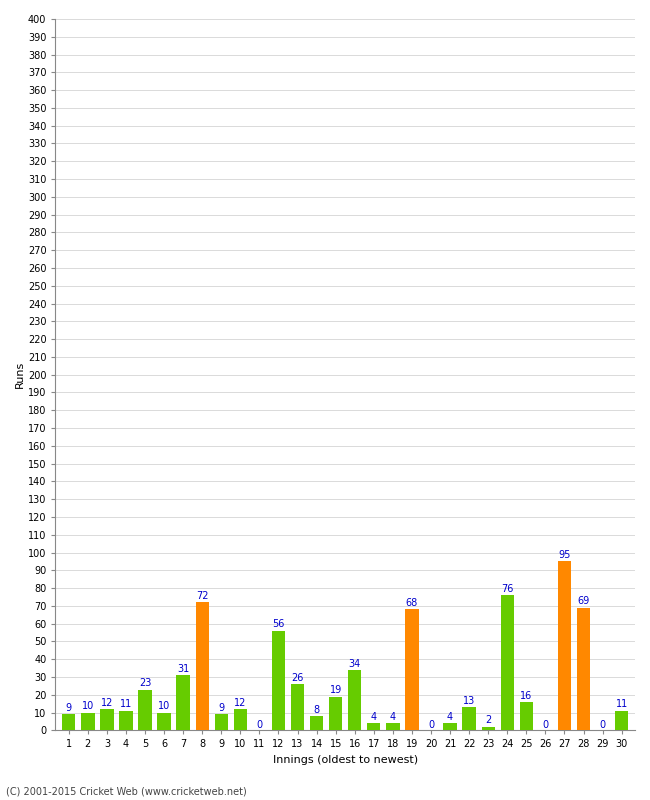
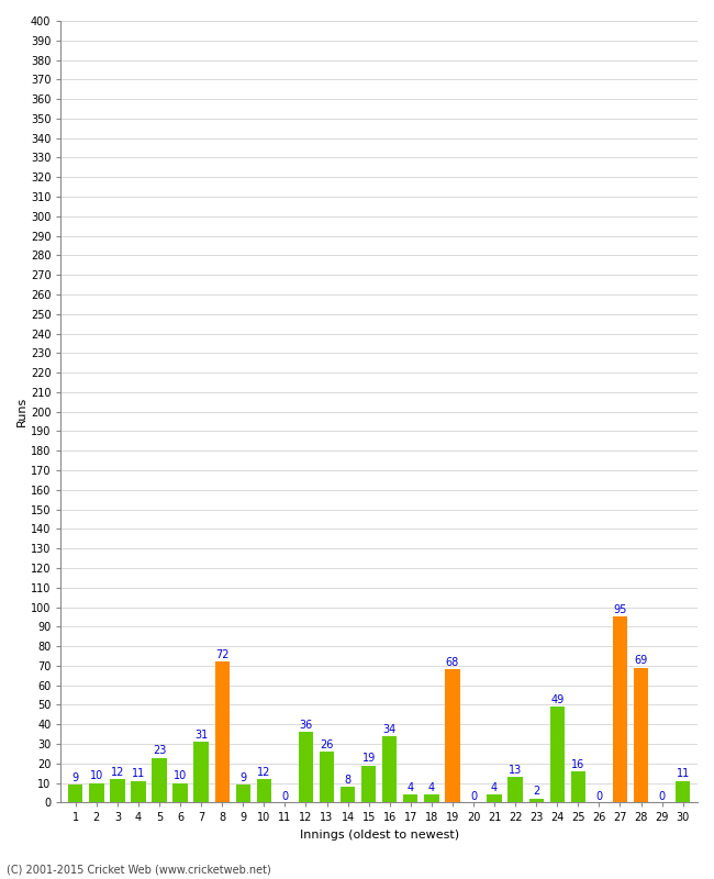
12: 56 -> 36
24: 76 -> 49
